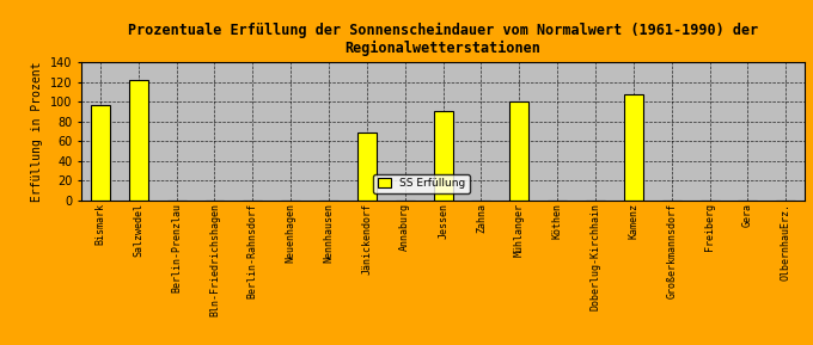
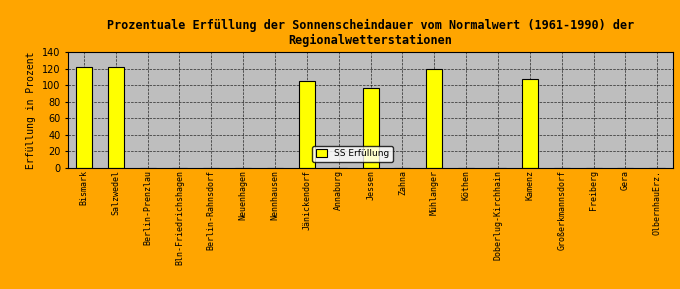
Bismark: 96 -> 122
Jänickendorf: 68 -> 105
Jessen: 90 -> 97
Mühlanger: 100 -> 120
